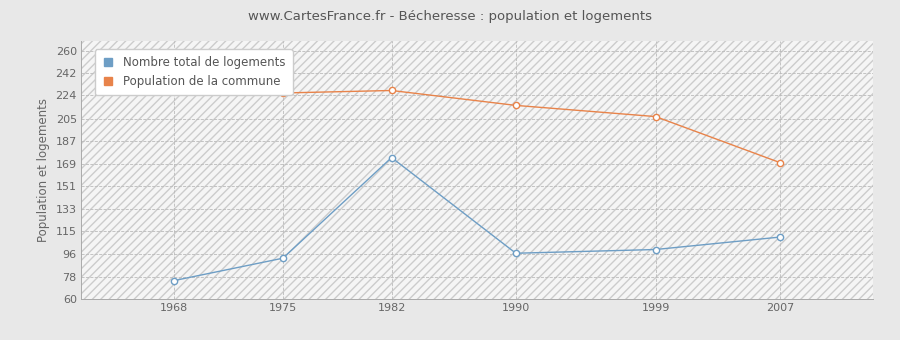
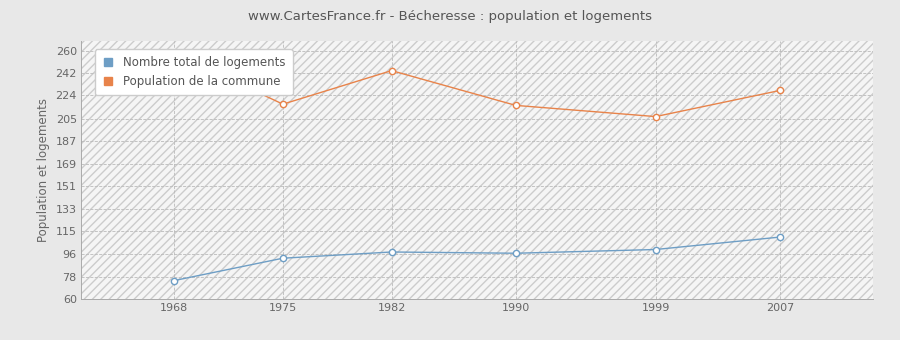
Population de la commune/1975: 226 -> 217
Nombre total de logements/1982: 174 -> 98
Population de la commune/1982: 228 -> 244
Population de la commune/2007: 170 -> 228
